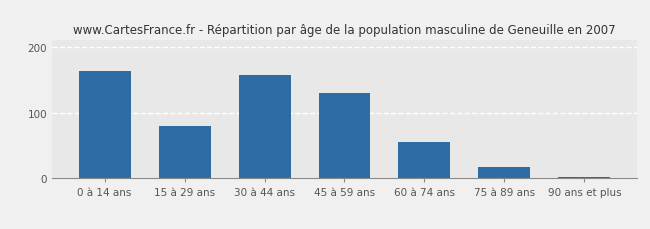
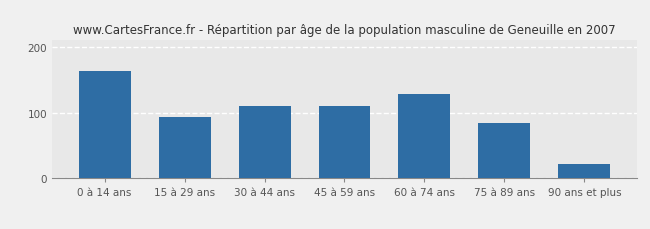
15 à 29 ans: 80 -> 94
30 à 44 ans: 158 -> 110
45 à 59 ans: 130 -> 110
60 à 74 ans: 55 -> 128
75 à 89 ans: 18 -> 84
90 ans et plus: 2 -> 22
